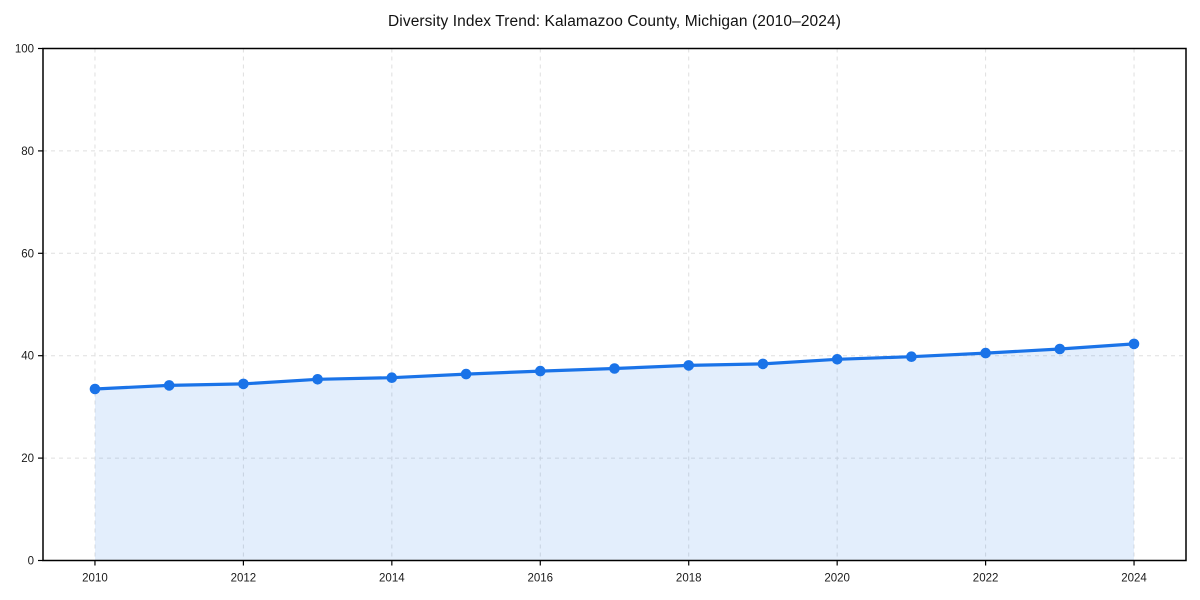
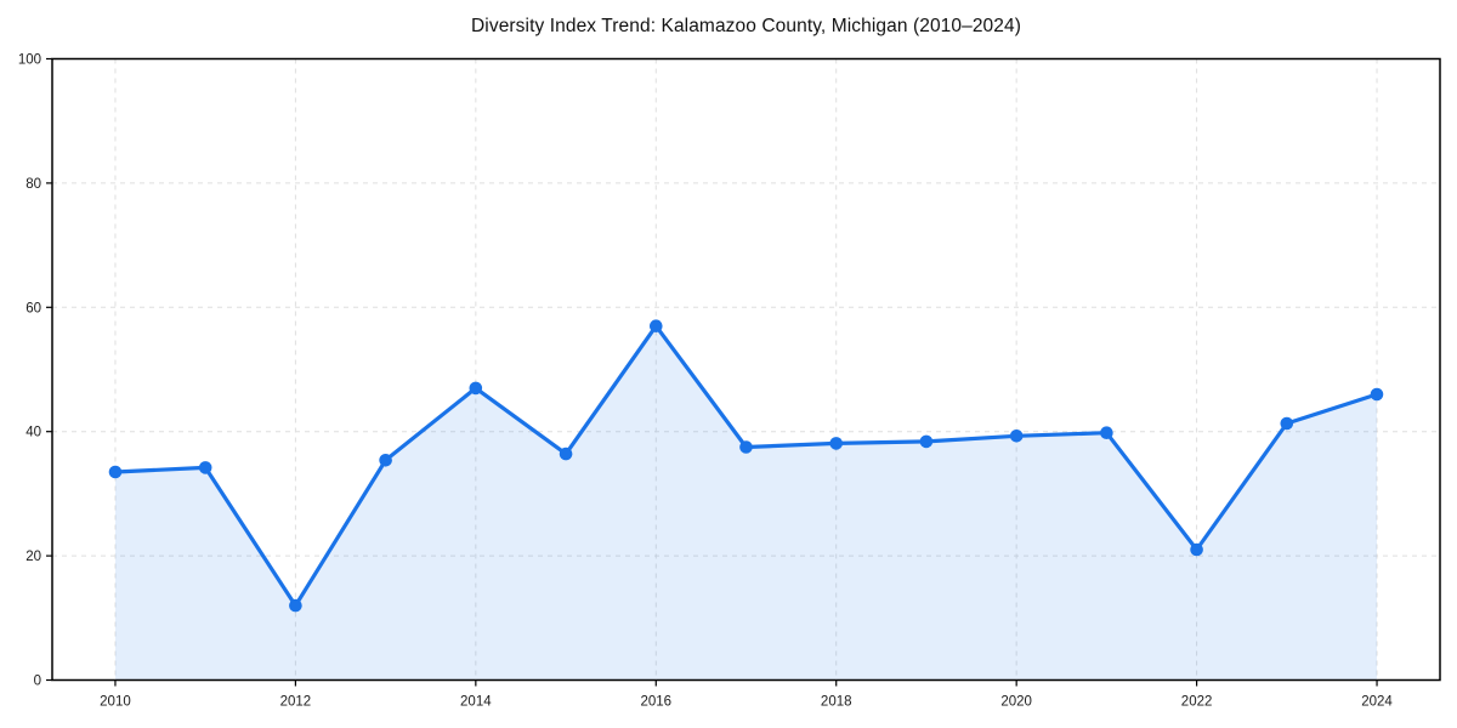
2012: 34 -> 12
2014: 36 -> 47
2016: 37 -> 57
2022: 40 -> 21
2024: 42 -> 46
